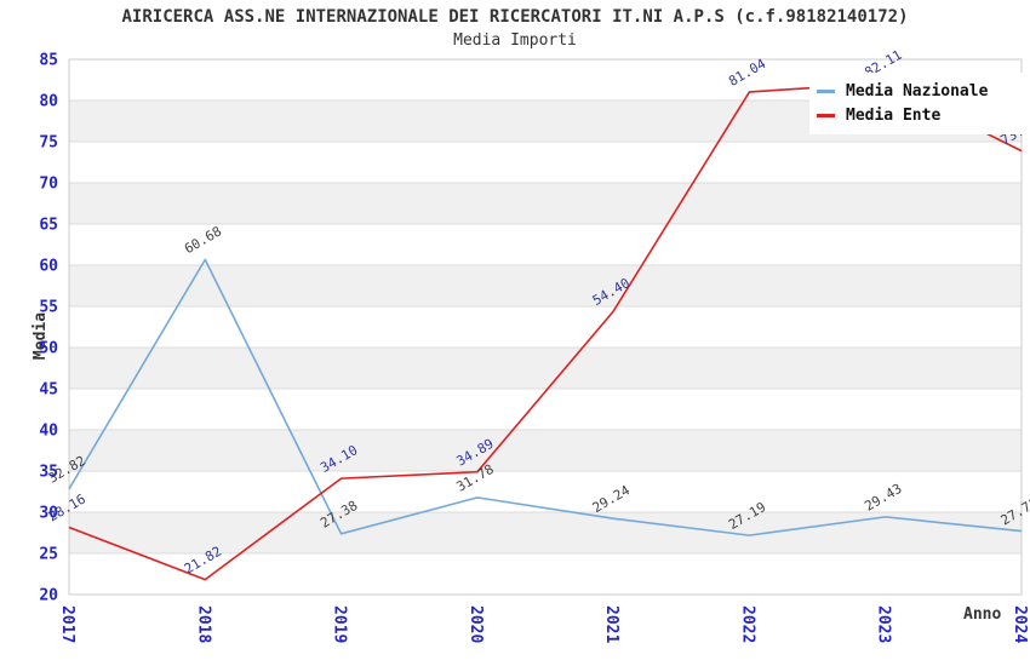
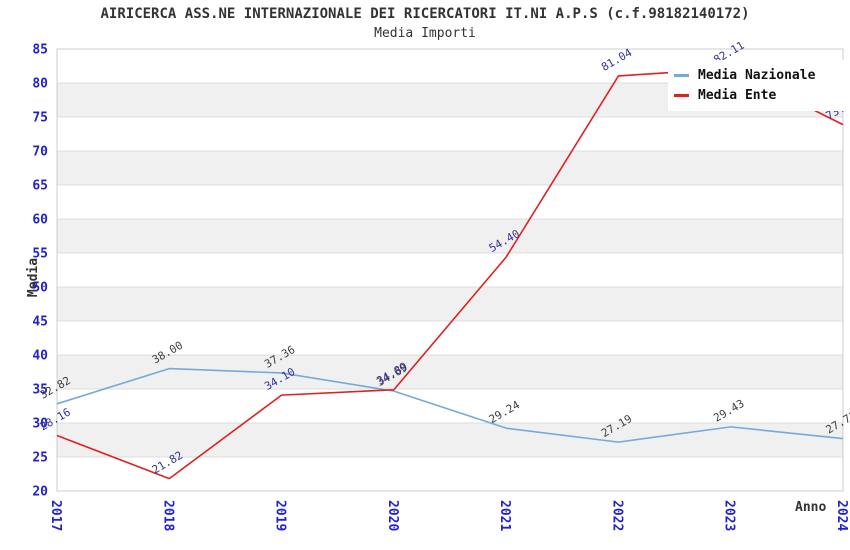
Media Nazionale/2018: 60.68 -> 38.00
Media Nazionale/2019: 27.38 -> 37.36
Media Nazionale/2020: 31.78 -> 34.69
